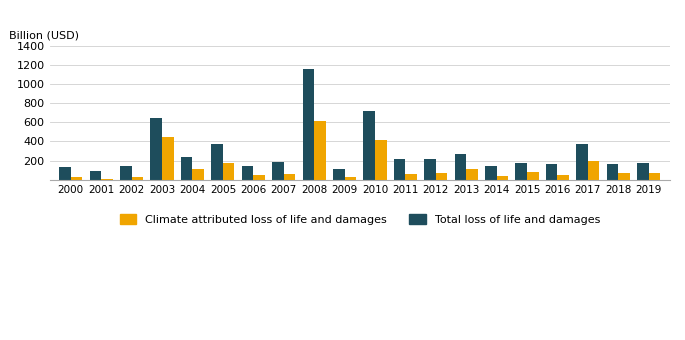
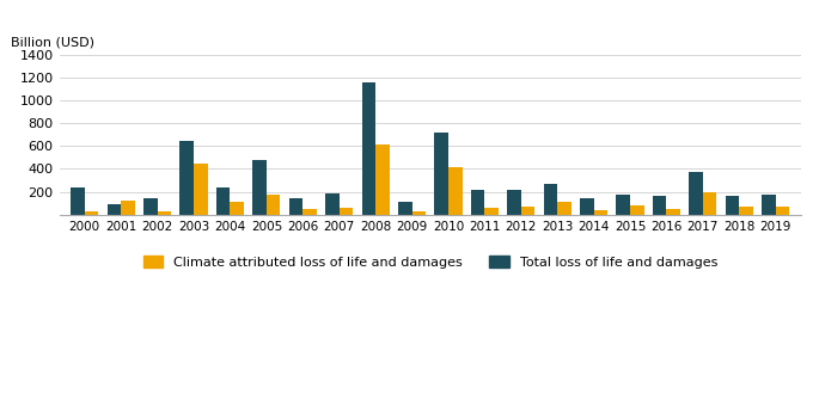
Total loss of life and damages/2000: 130 -> 240
Climate attributed loss of life and damages/2001: 10 -> 120
Total loss of life and damages/2005: 370 -> 480
